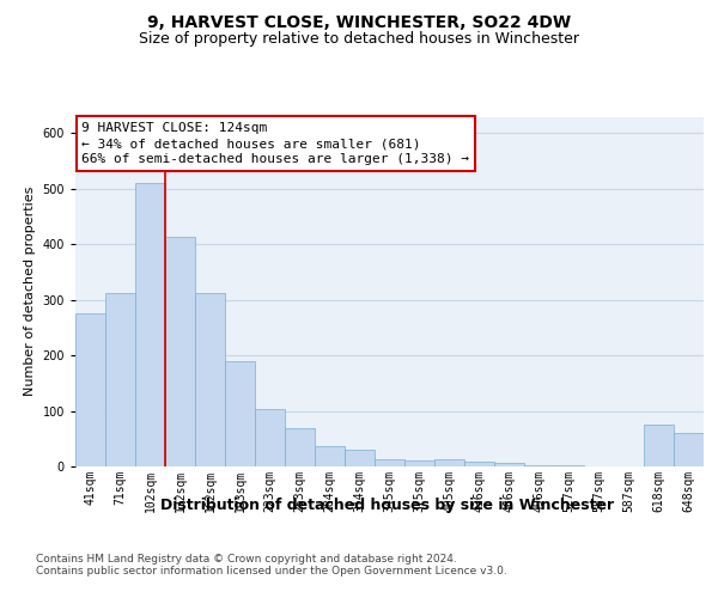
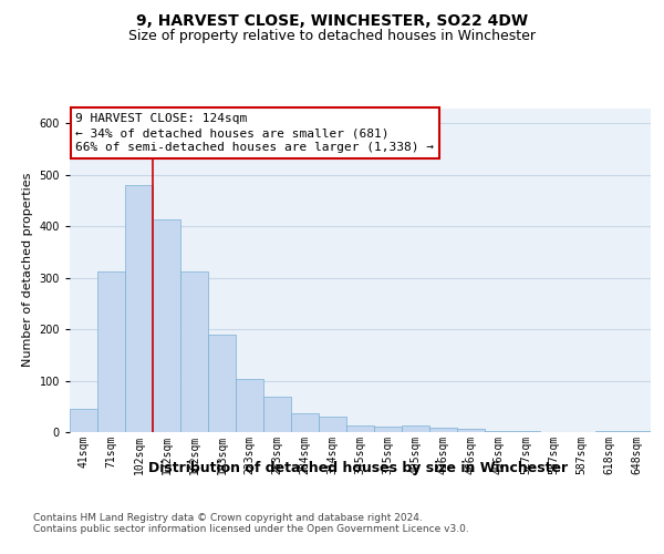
41sqm: 275 -> 45
102sqm: 510 -> 481
618sqm: 75 -> 2
648sqm: 60 -> 2
